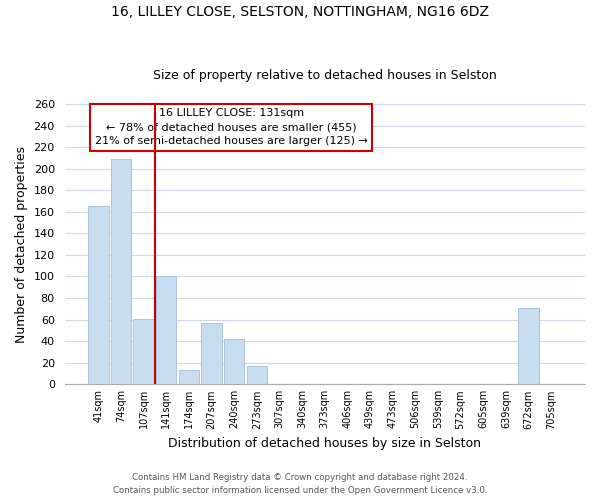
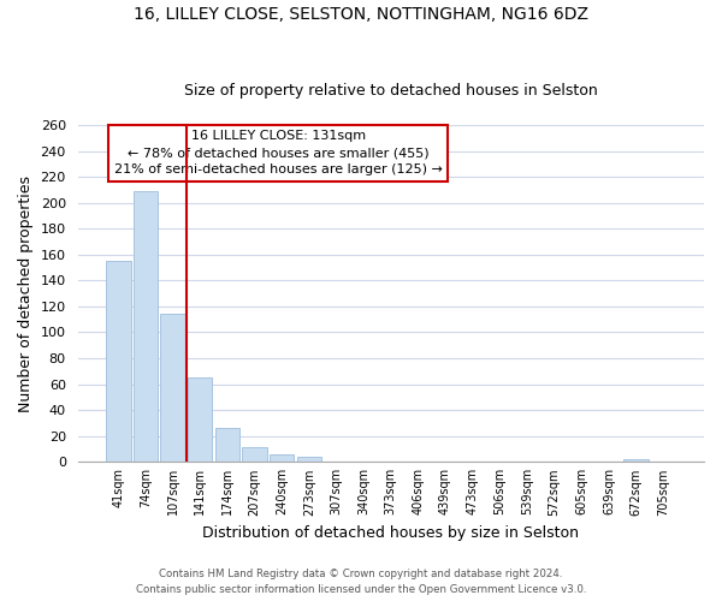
41sqm: 165 -> 155
107sqm: 61 -> 114
141sqm: 100 -> 65
174sqm: 13 -> 26
207sqm: 57 -> 11
240sqm: 42 -> 6
273sqm: 17 -> 4
672sqm: 71 -> 2
